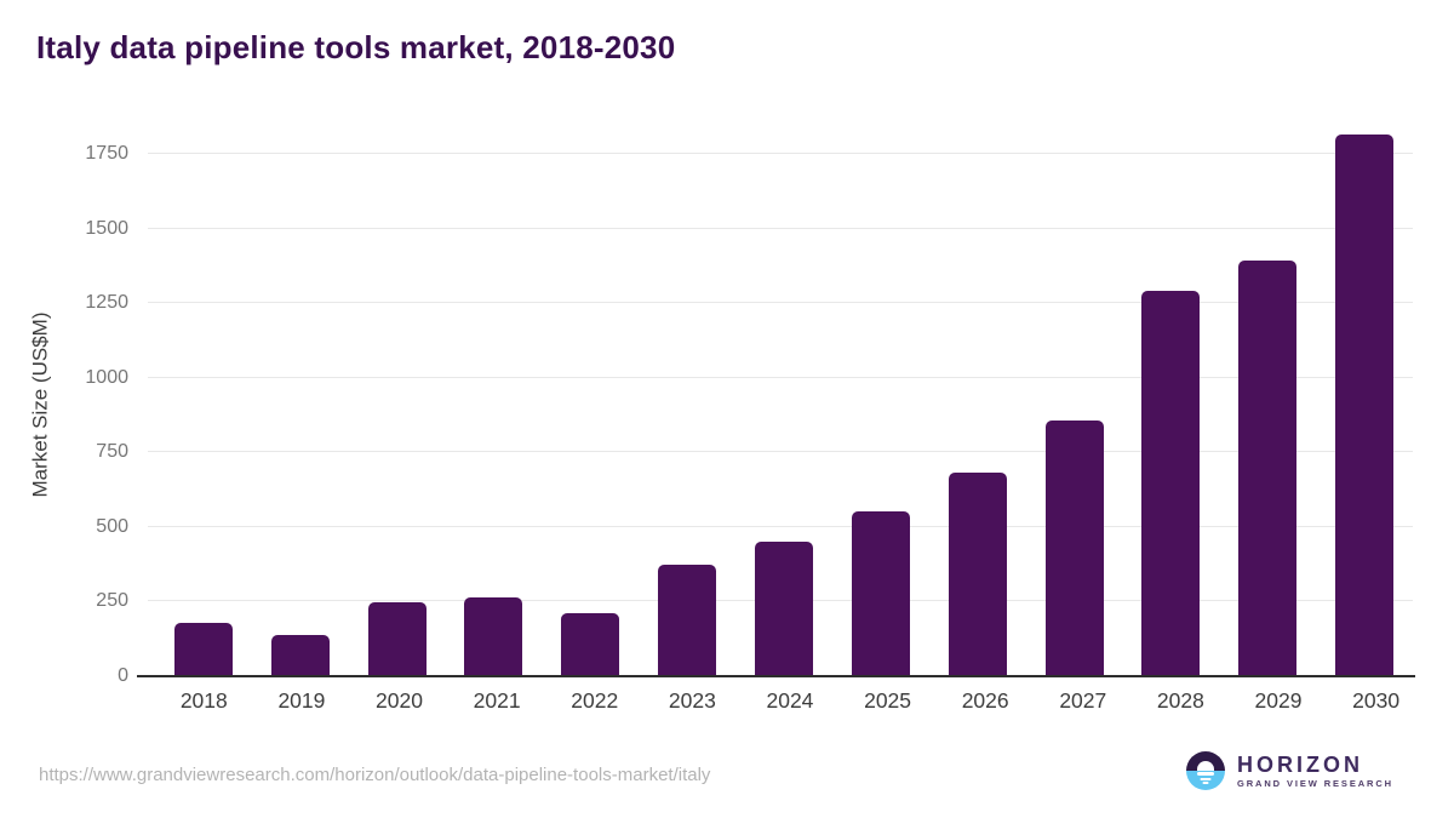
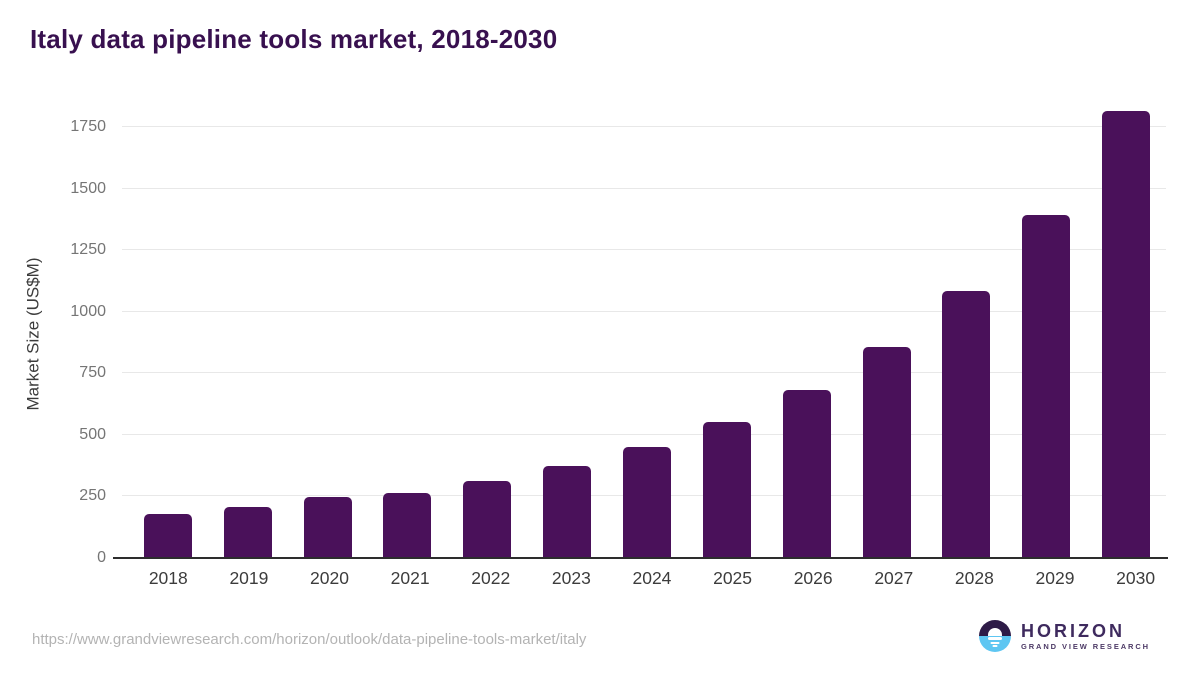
2019: 140 -> 210
2022: 210 -> 310
2028: 1290 -> 1090
